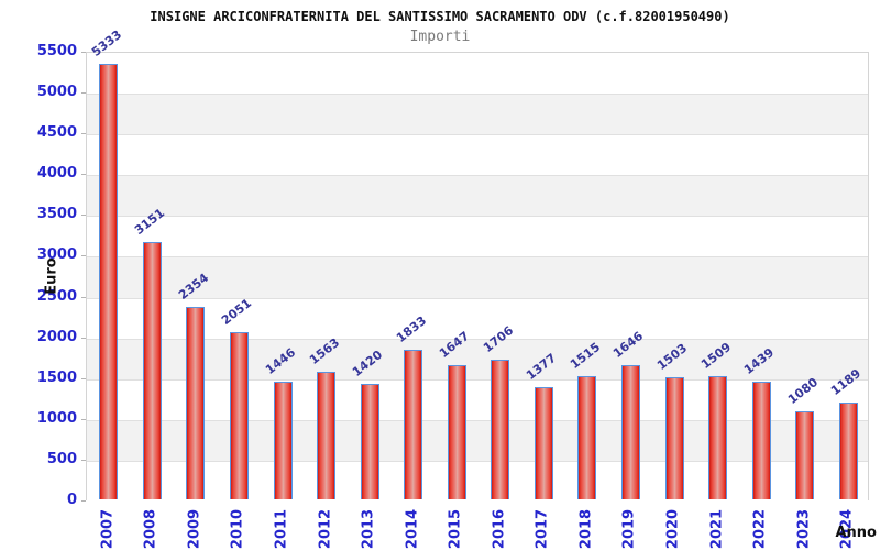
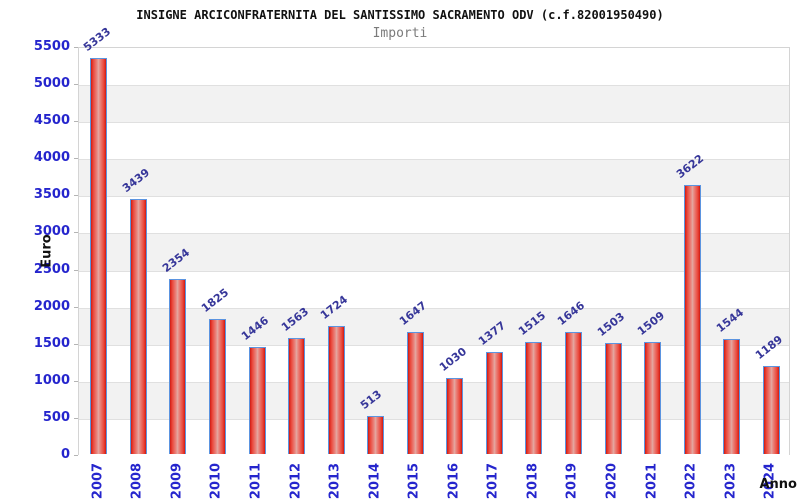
2008: 3151 -> 3439
2010: 2051 -> 1825
2013: 1420 -> 1724
2014: 1833 -> 513
2016: 1706 -> 1030
2022: 1439 -> 3622
2023: 1080 -> 1544
